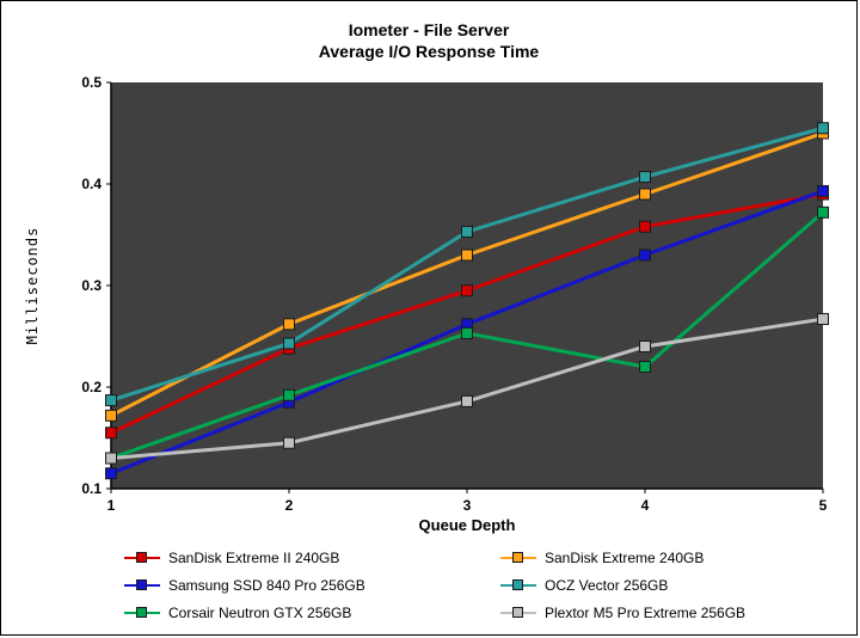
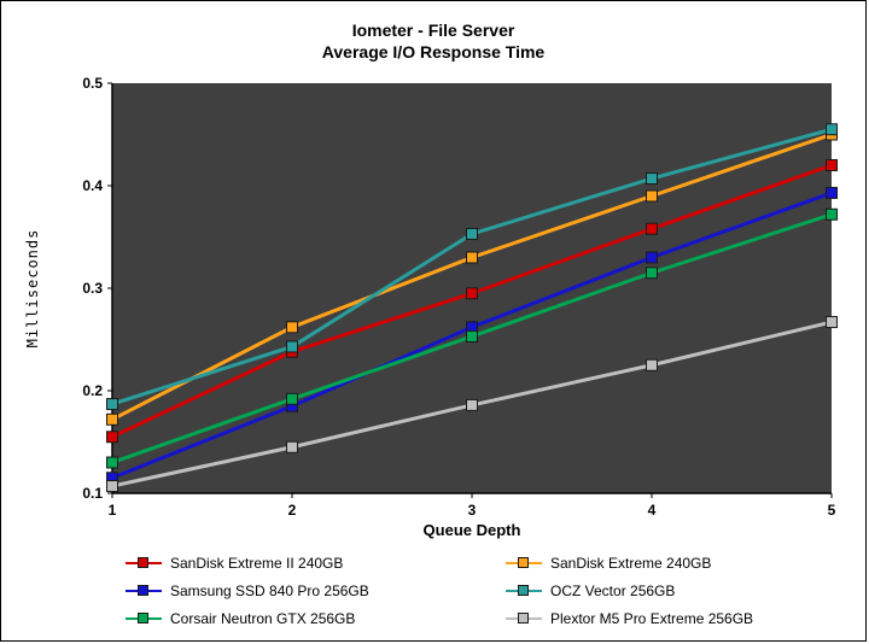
Plextor M5 Pro Extreme 256GB/1: 0.13 -> 0.11
Corsair Neutron GTX 256GB/4: 0.22 -> 0.32
Plextor M5 Pro Extreme 256GB/4: 0.24 -> 0.23
SanDisk Extreme II 240GB/5: 0.39 -> 0.42
